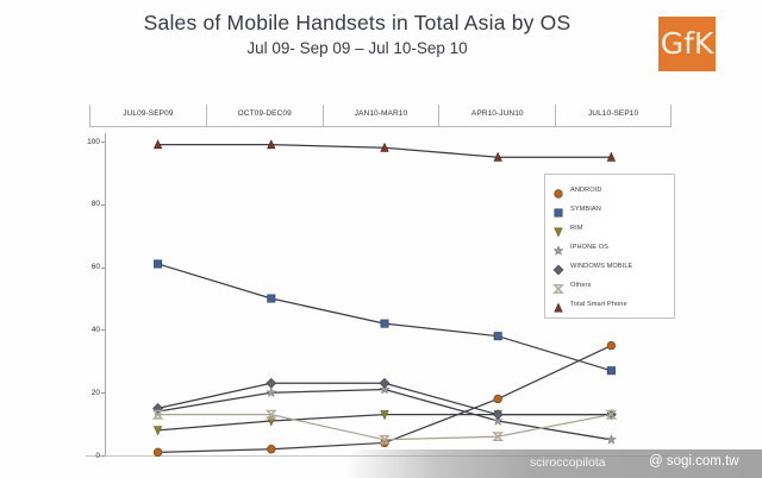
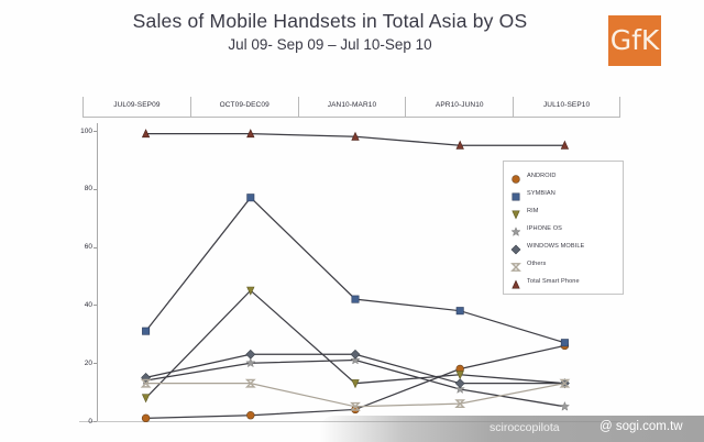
SYMBIAN/JUL09-SEP09: 61 -> 31
SYMBIAN/OCT09-DEC09: 50 -> 77
RIM/OCT09-DEC09: 11 -> 45
RIM/APR10-JUN10: 13 -> 16
ANDROID/JUL10-SEP10: 35 -> 26
